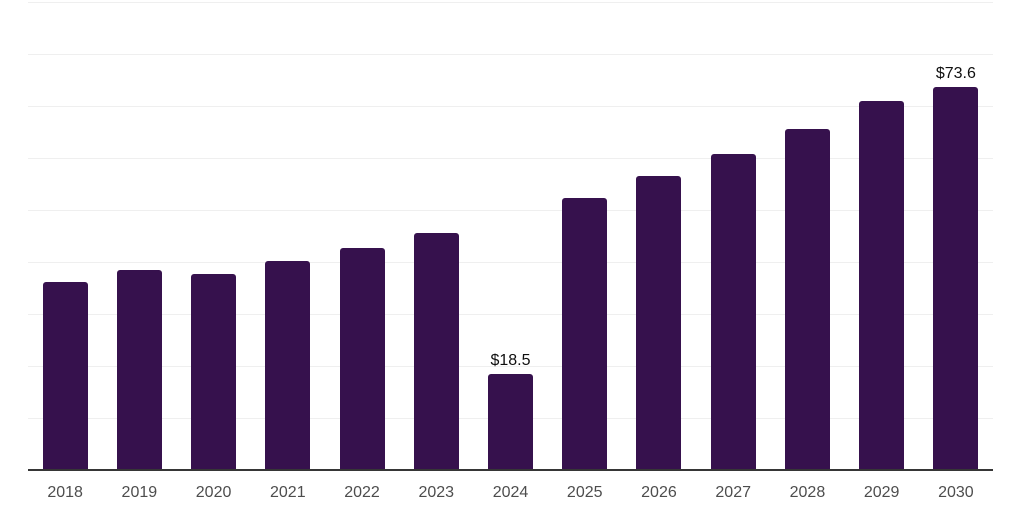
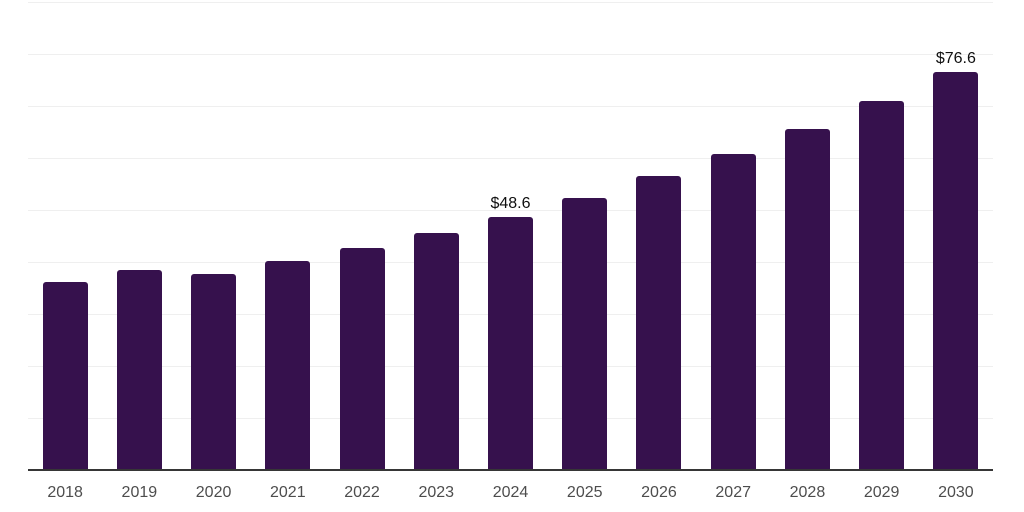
2024: $18.5 -> $48.6
2030: $73.6 -> $76.6
